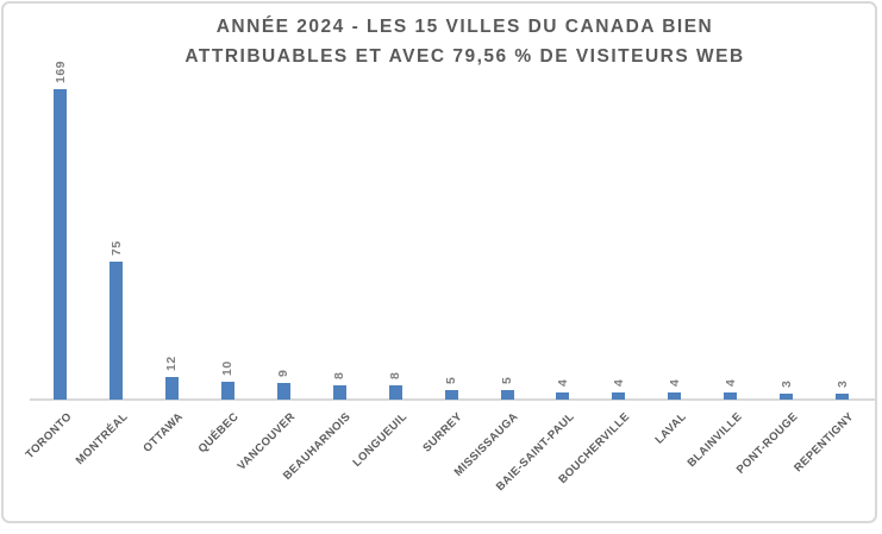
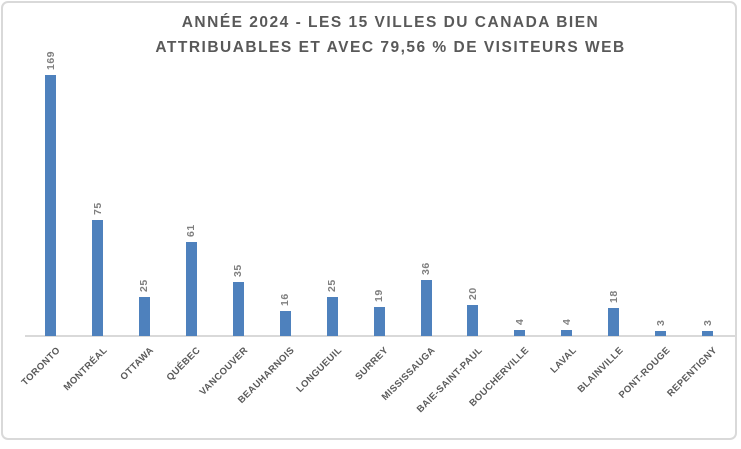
OTTAWA: 12 -> 25
QUÉBEC: 10 -> 61
VANCOUVER: 9 -> 35
BEAUHARNOIS: 8 -> 16
LONGUEUIL: 8 -> 25
SURREY: 5 -> 19
MISSISSAUGA: 5 -> 36
BAIE-SAINT-PAUL: 4 -> 20
BLAINVILLE: 4 -> 18
